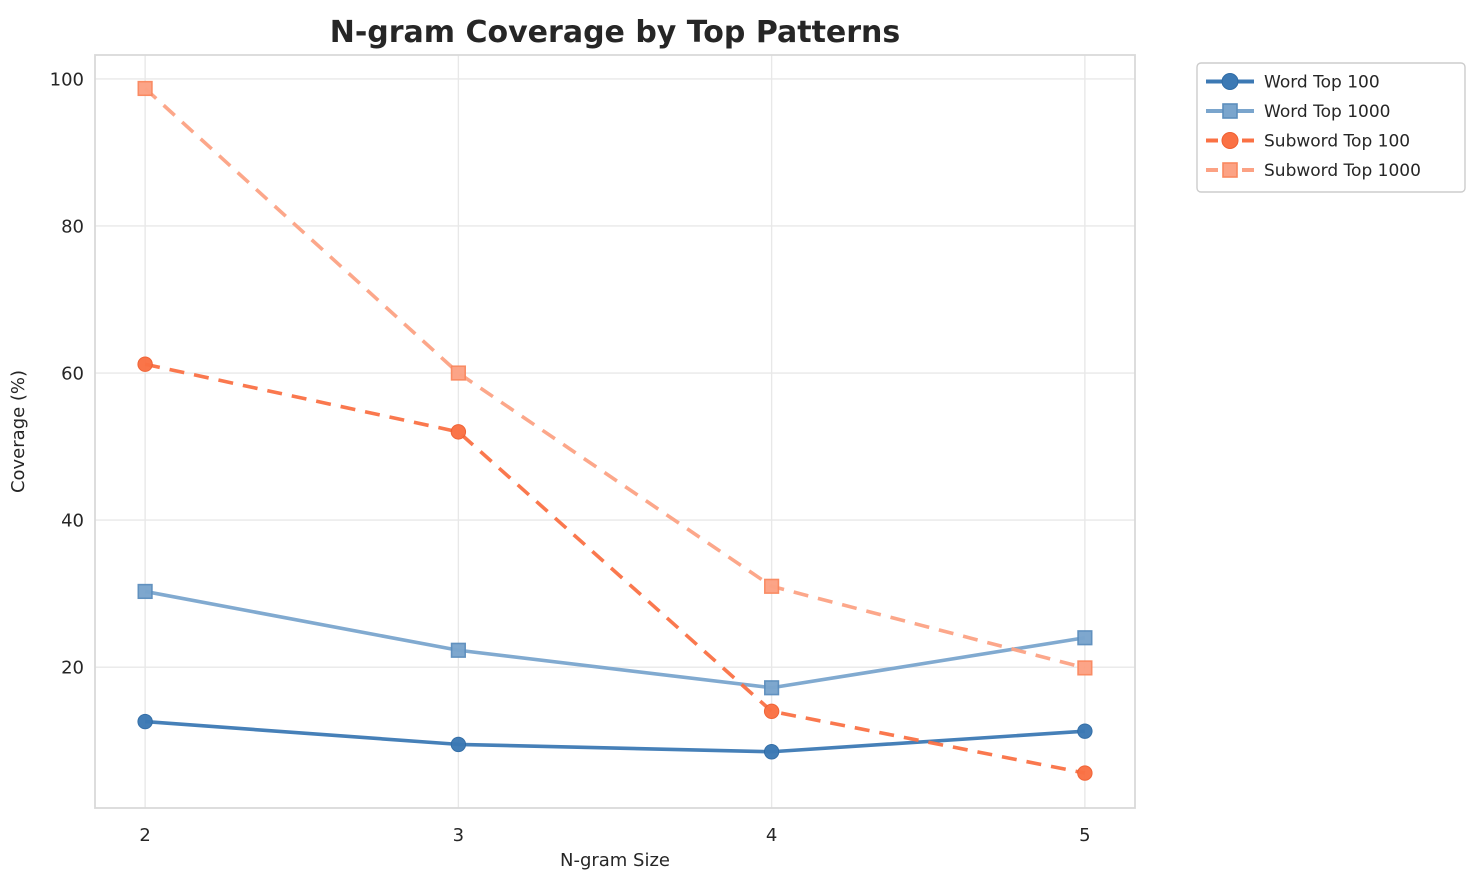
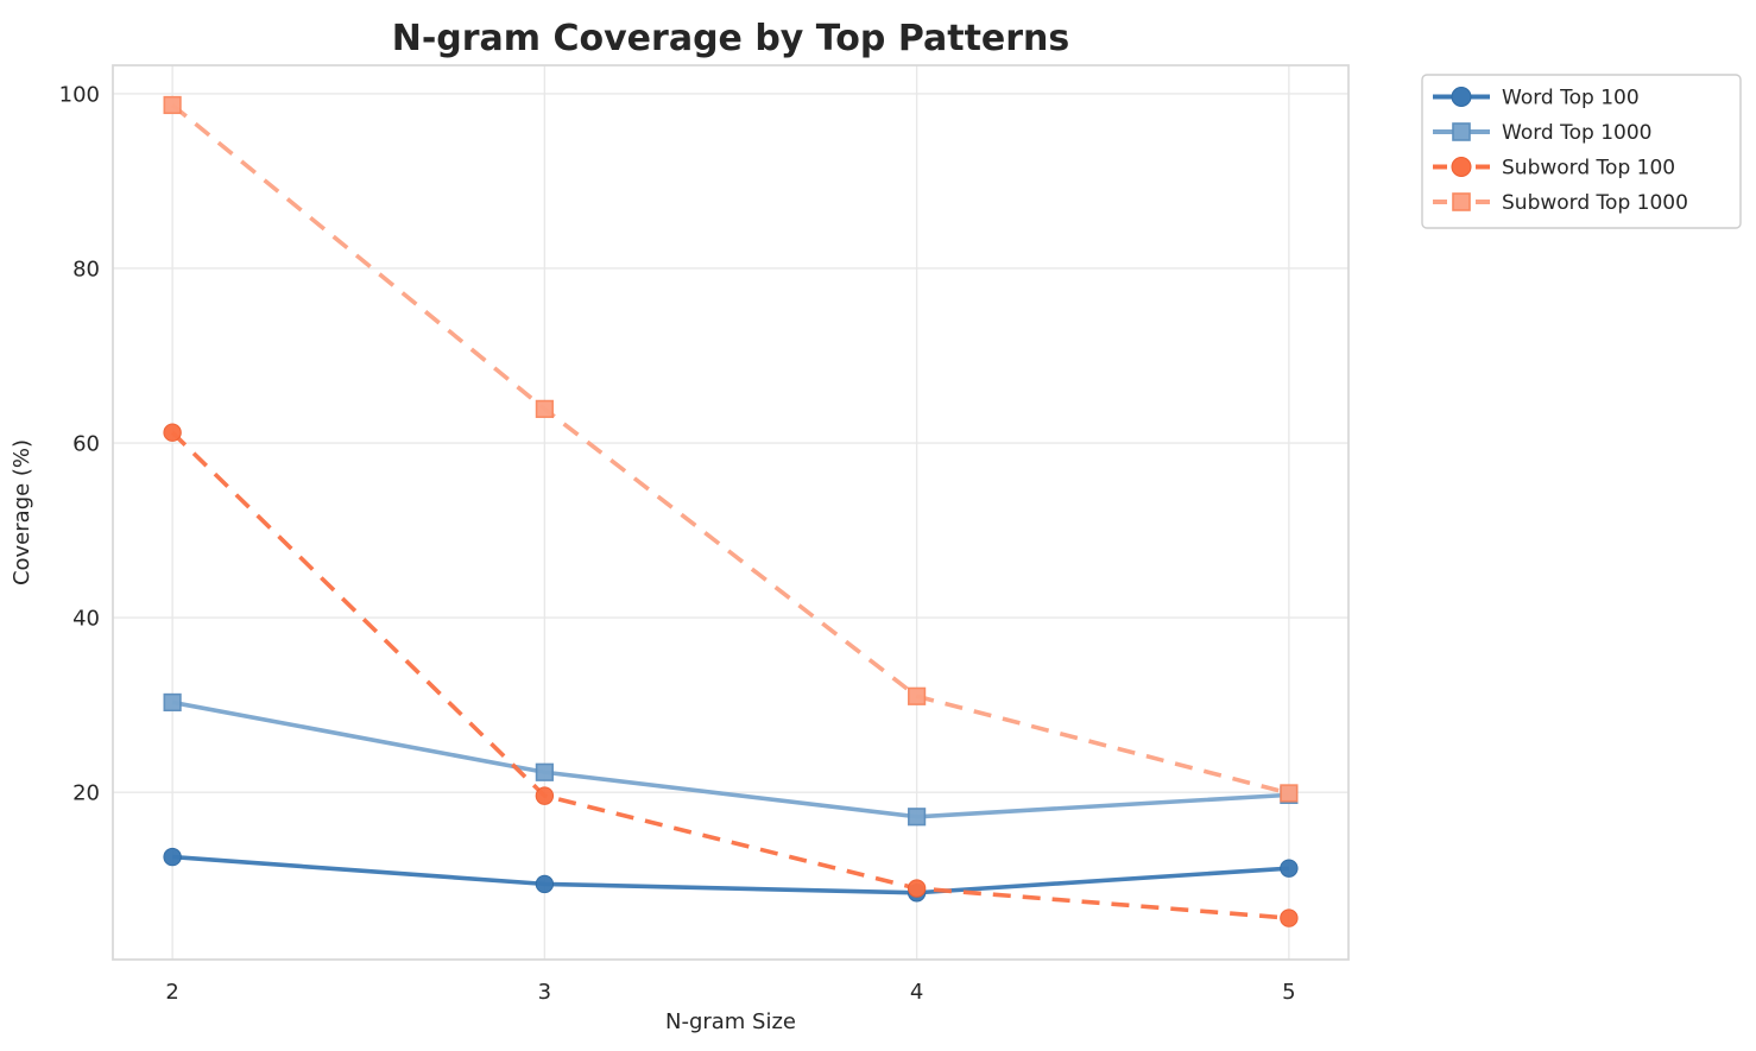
Subword Top 100/3: 52 -> 20
Subword Top 1000/3: 60 -> 64
Subword Top 100/4: 14 -> 9
Word Top 1000/5: 24 -> 20
